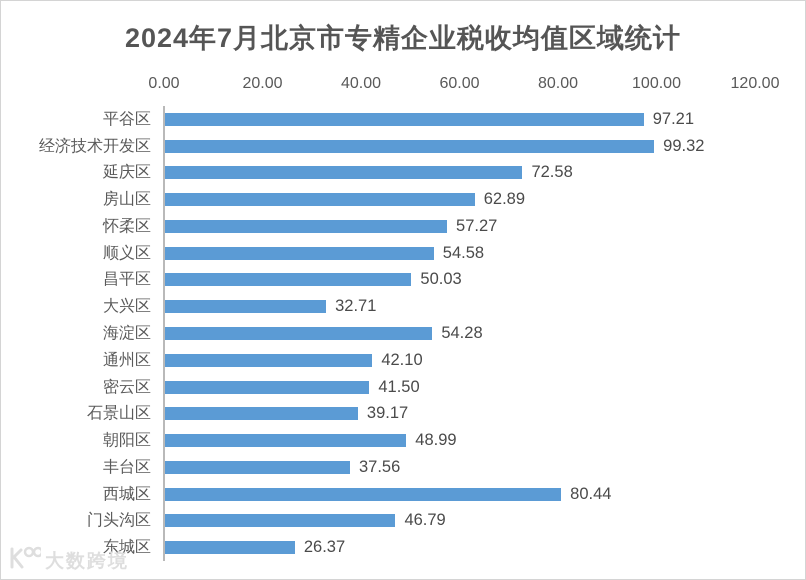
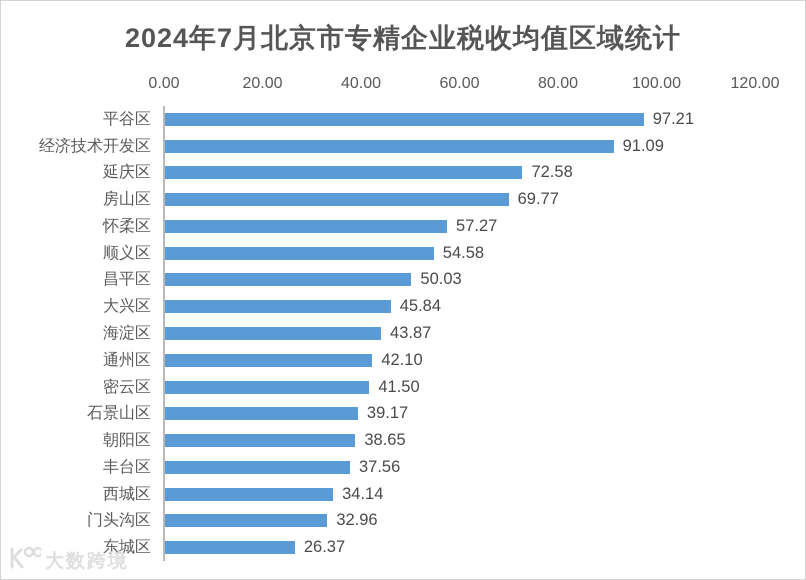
经济技术开发区: 99.32 -> 91.09
房山区: 62.89 -> 69.77
大兴区: 32.71 -> 45.84
海淀区: 54.28 -> 43.87
朝阳区: 48.99 -> 38.65
西城区: 80.44 -> 34.14
门头沟区: 46.79 -> 32.96
